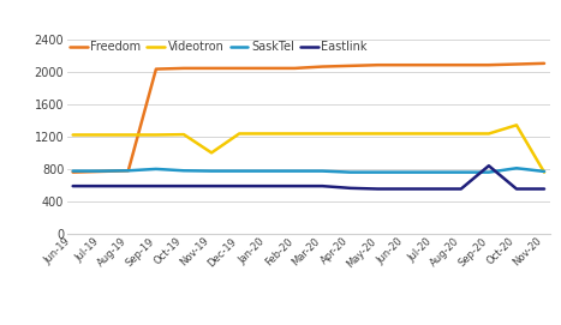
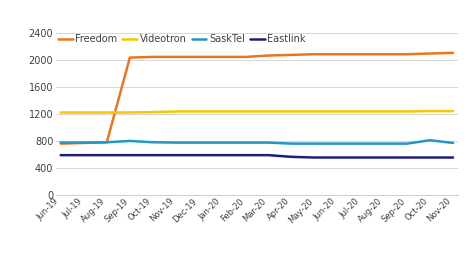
Videotron/Nov-19: 1000 -> 1240
Eastlink/Sep-20: 840 -> 560
Videotron/Oct-20: 1340 -> 1240
Videotron/Nov-20: 760 -> 1240
